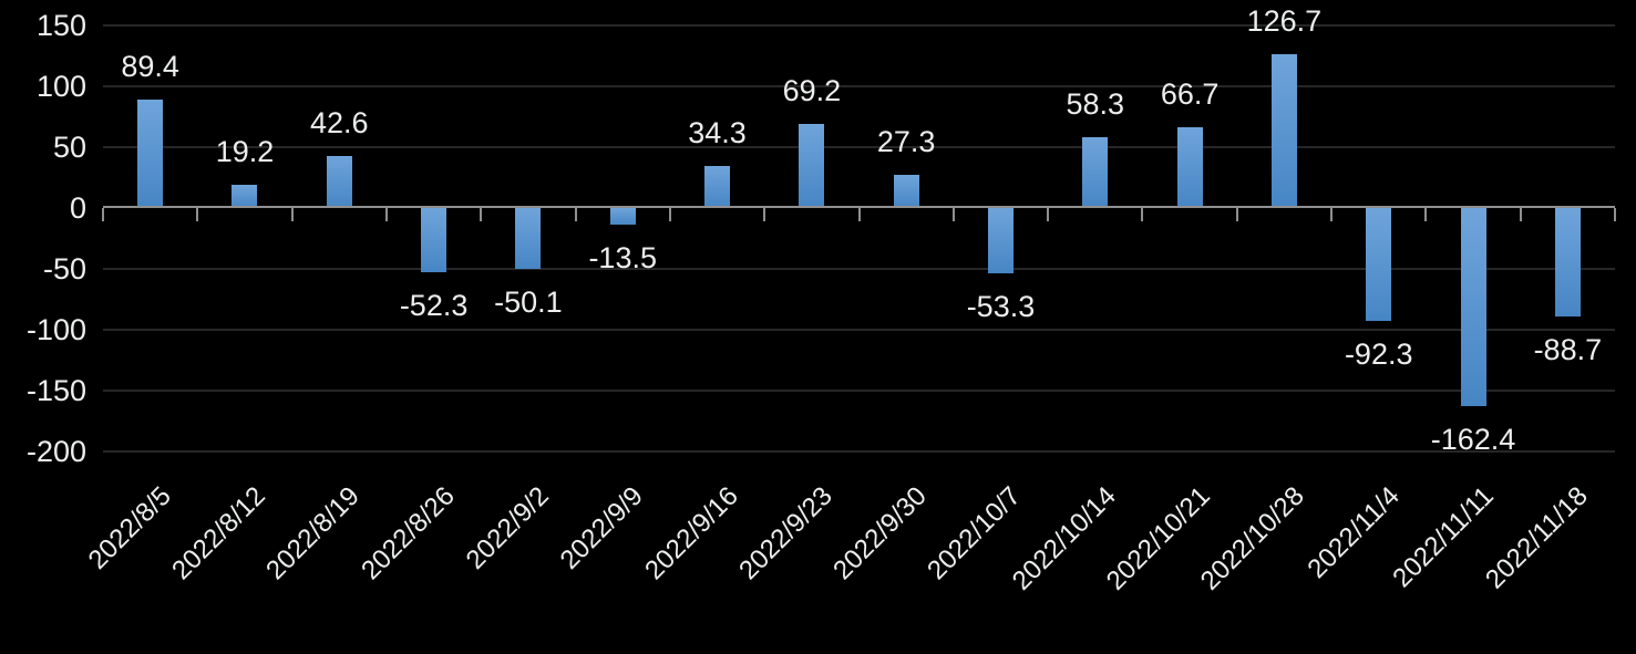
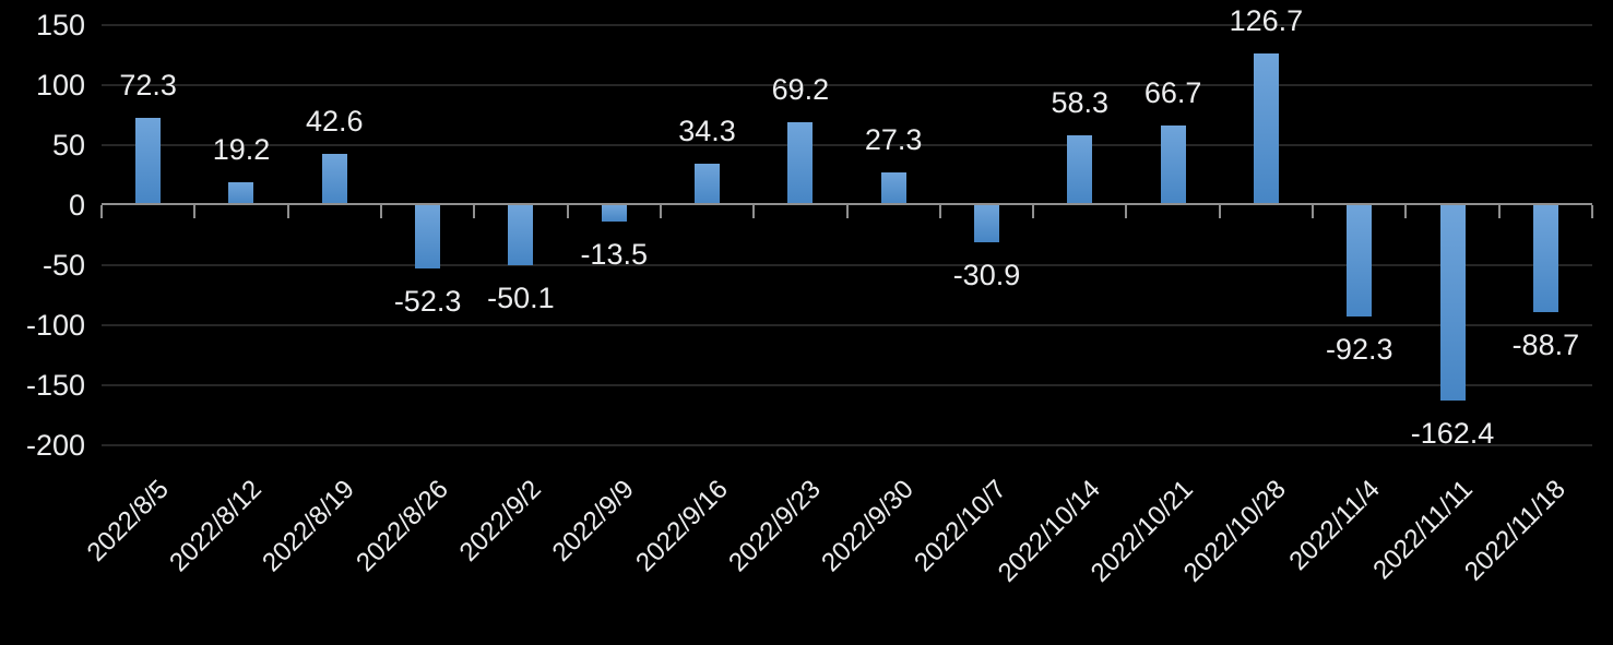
2022/8/5: 89.4 -> 72.3
2022/10/7: -53.3 -> -30.9
